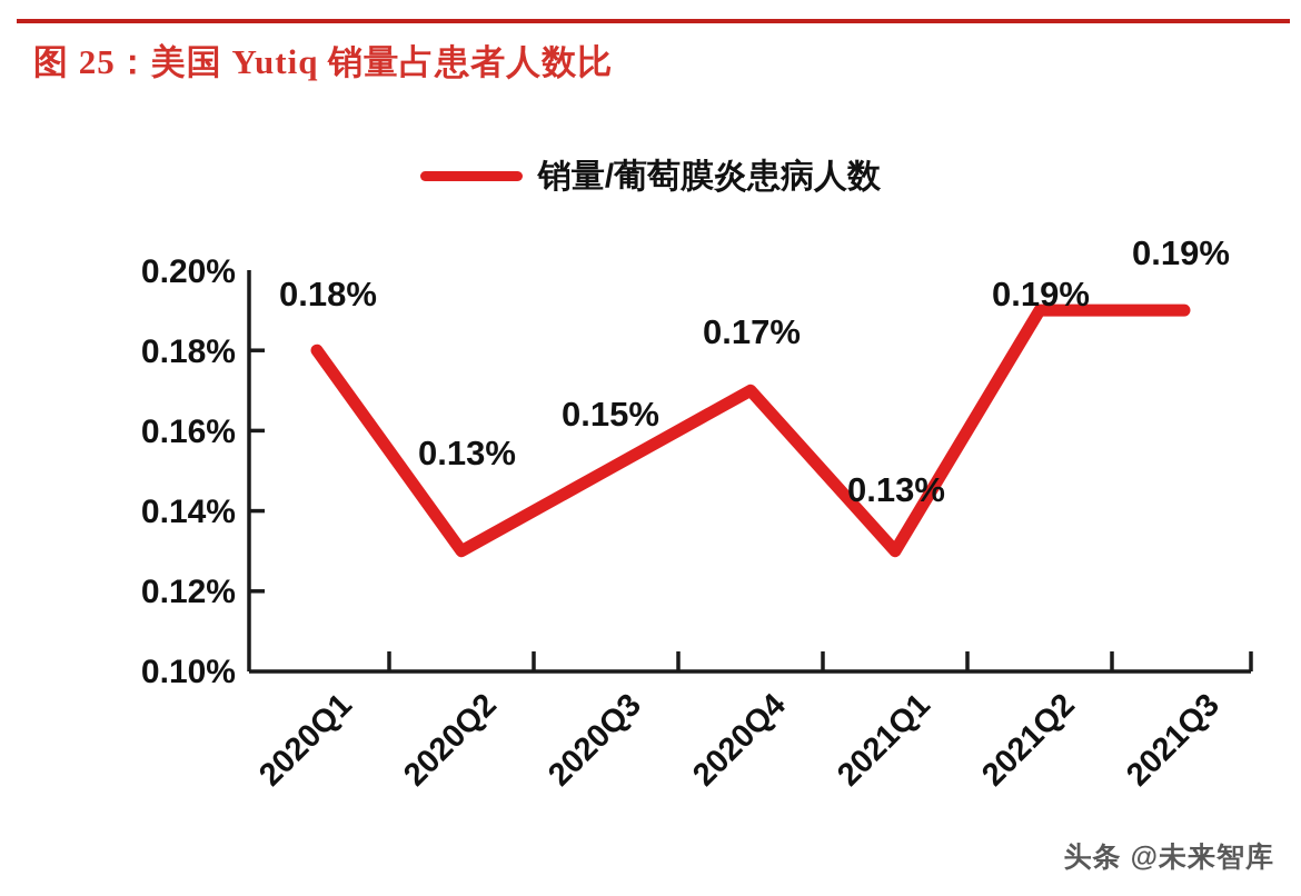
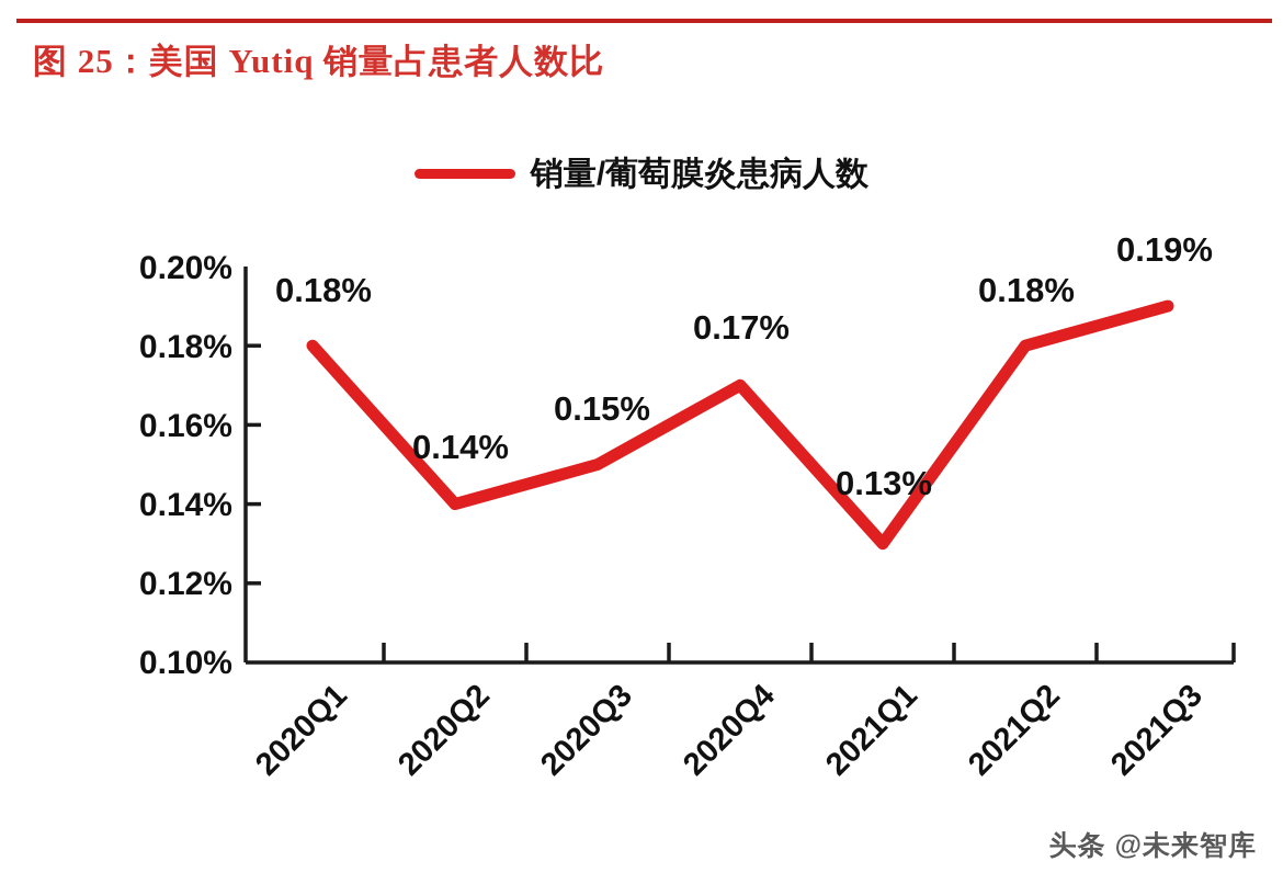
2020Q2: 0.13% -> 0.14%
2021Q2: 0.19% -> 0.18%
